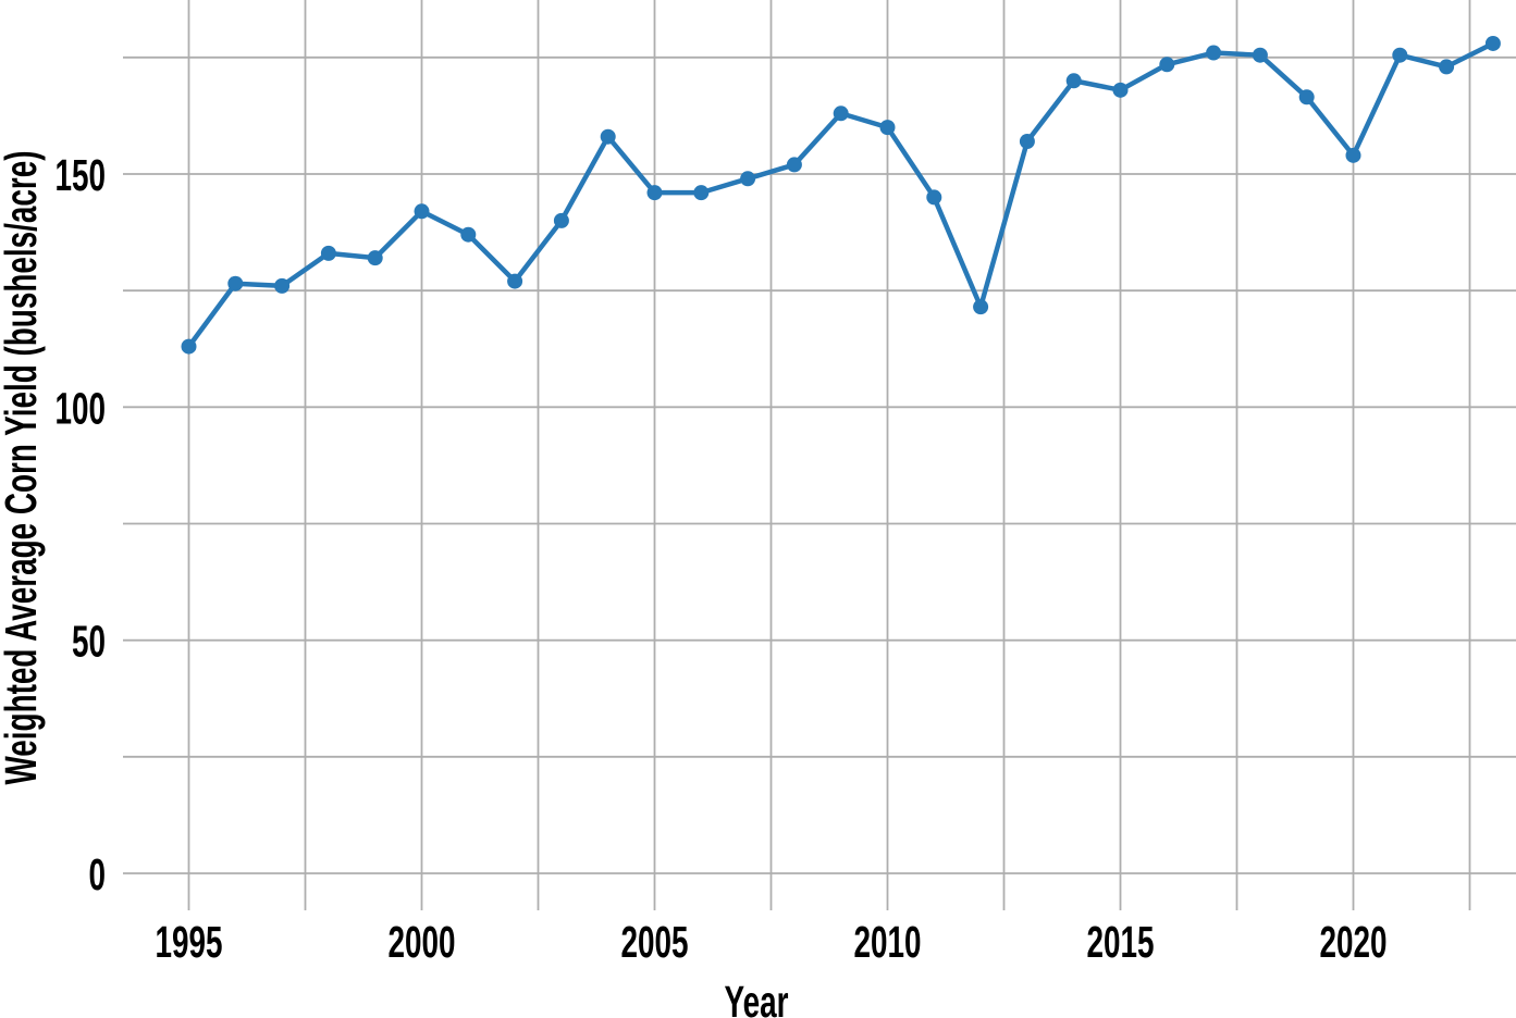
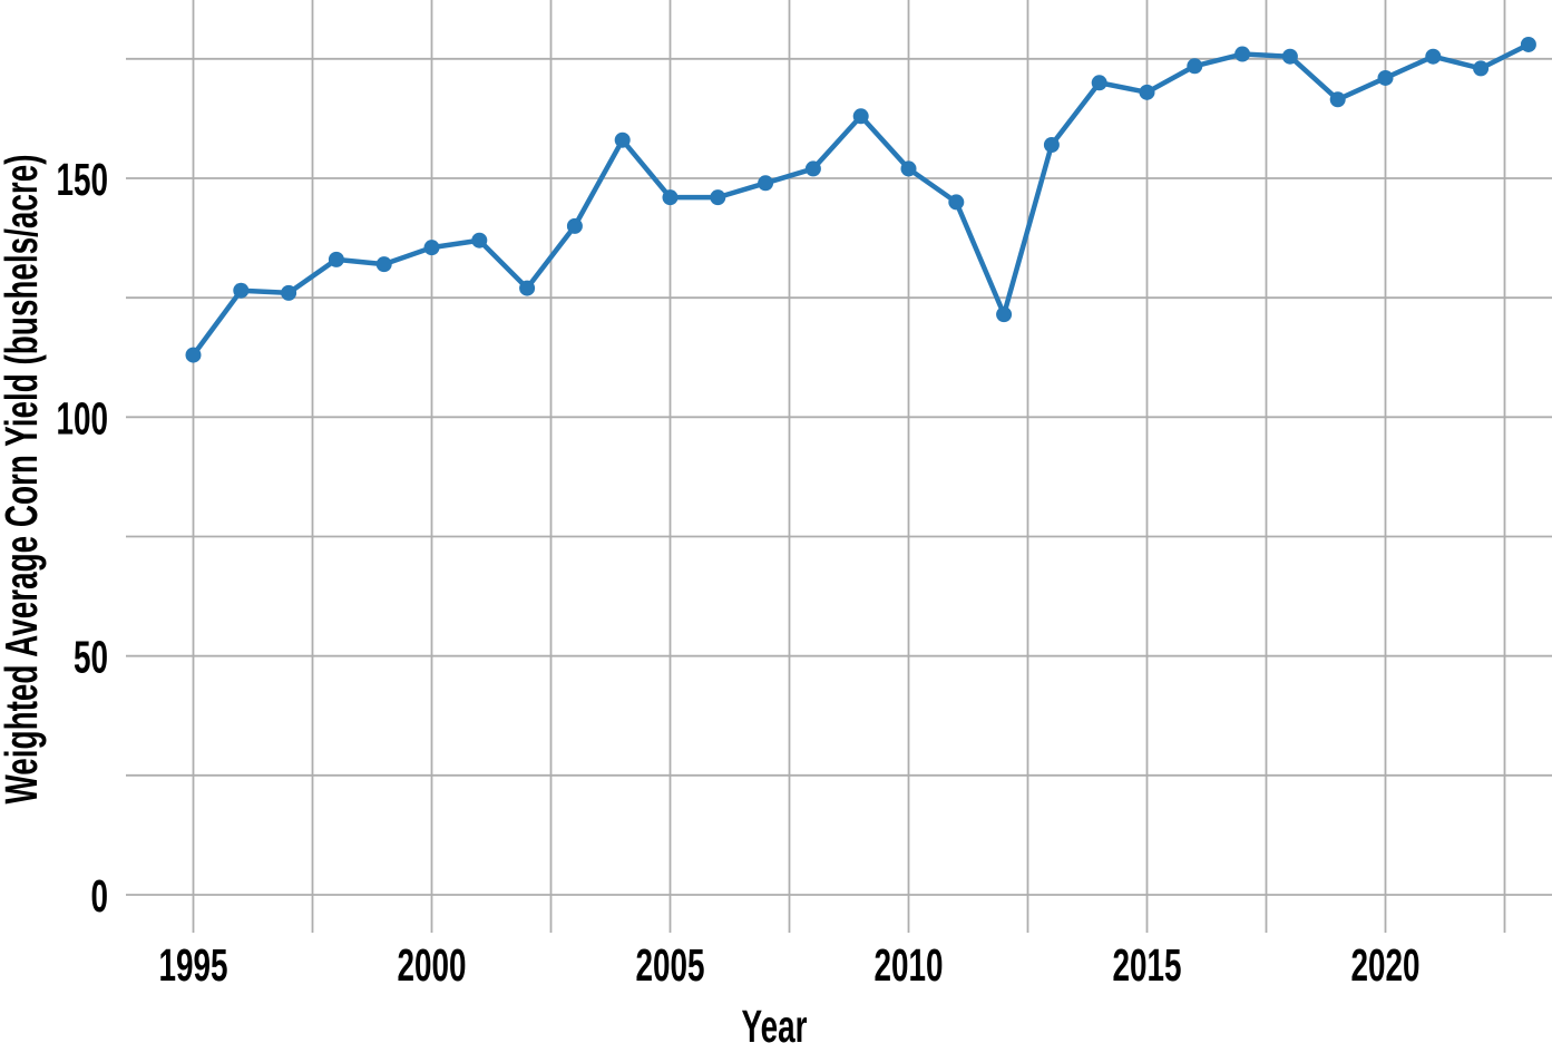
2000: 142 -> 136
2010: 160 -> 152
2020: 154 -> 171
